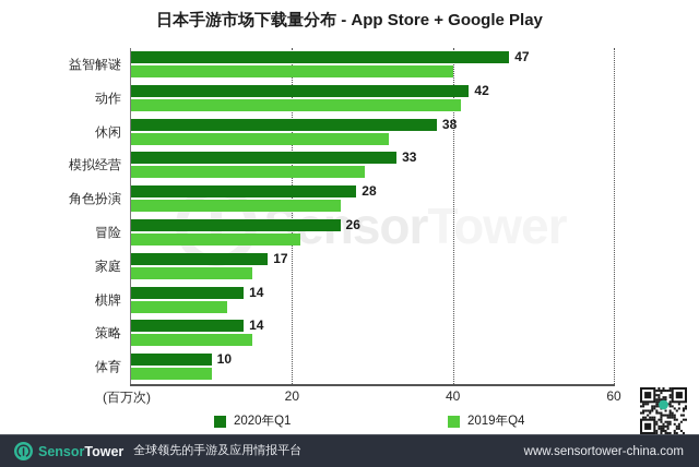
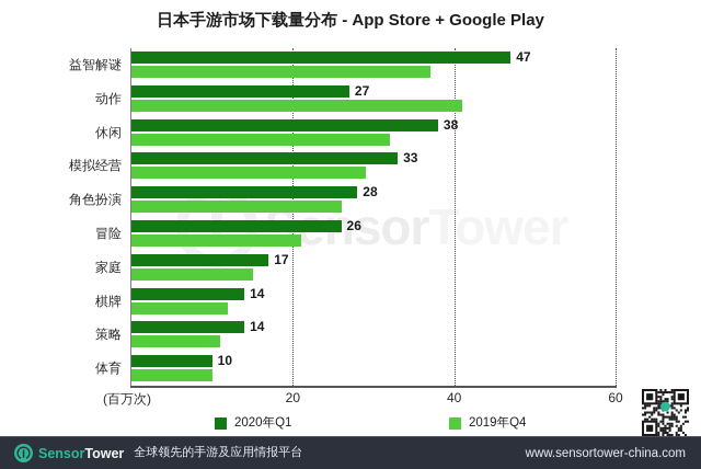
2019年Q4/益智解谜: 40 -> 37
2020年Q1/动作: 42 -> 27
2019年Q4/策略: 15 -> 11
